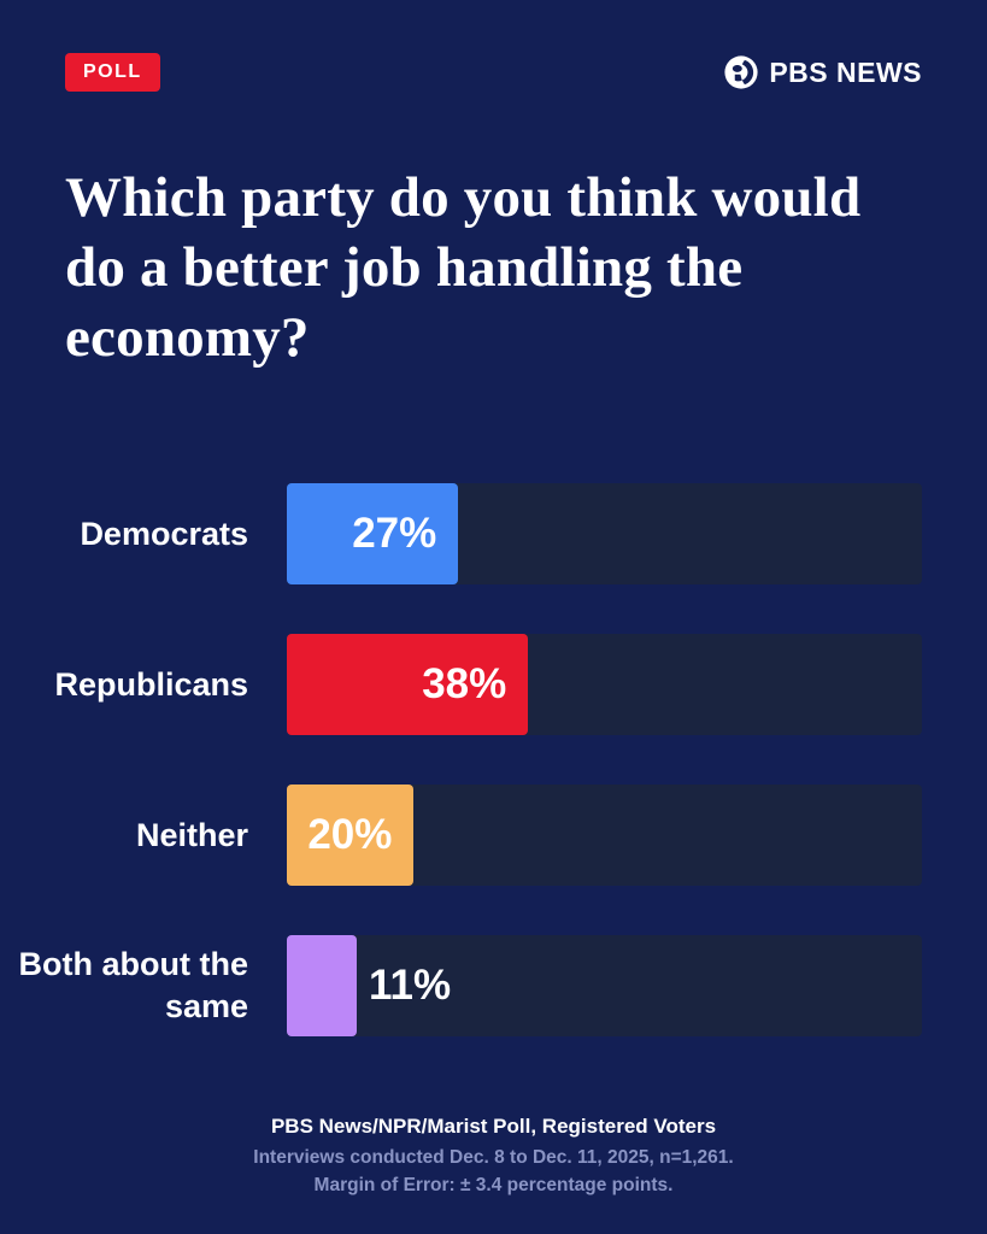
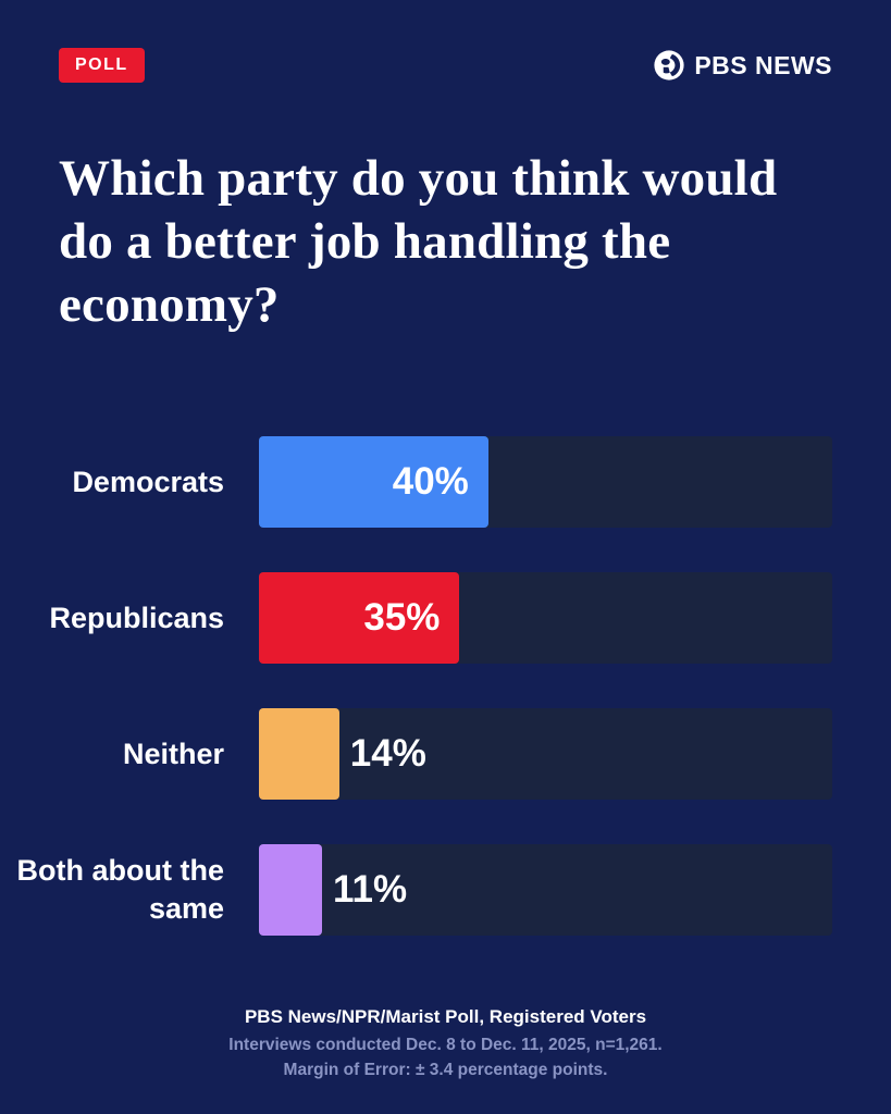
Democrats: 27% -> 40%
Republicans: 38% -> 35%
Neither: 20% -> 14%
